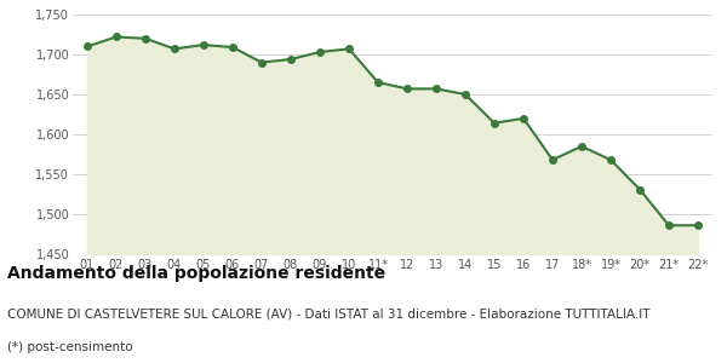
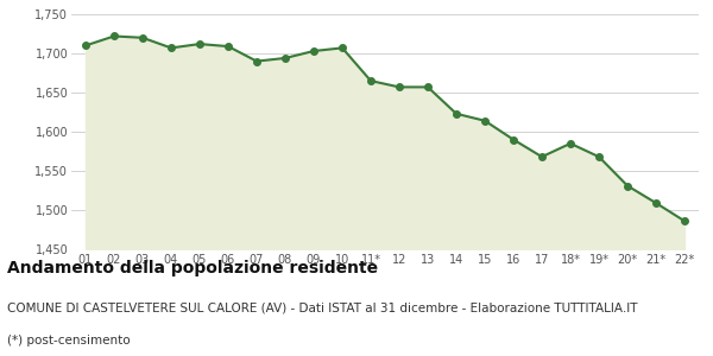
14: 1,650 -> 1,623
16: 1,620 -> 1,590
21*: 1,486 -> 1,509
